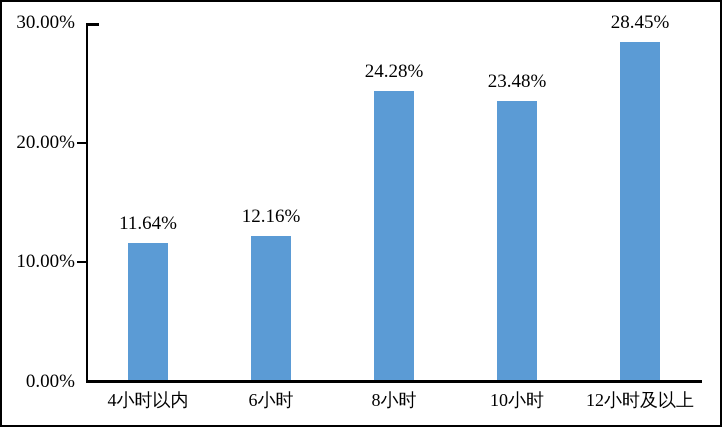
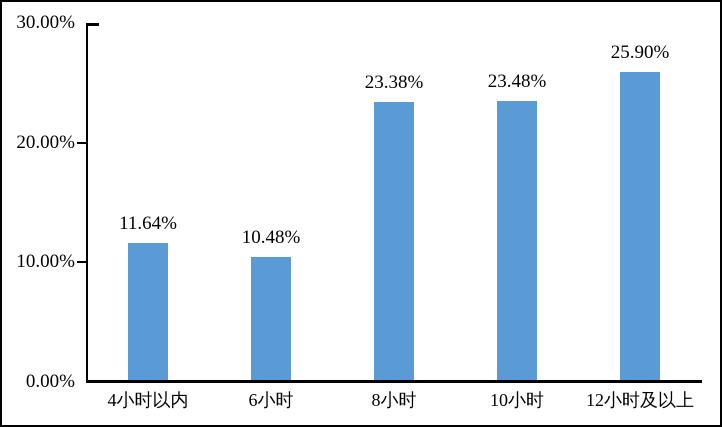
6小时: 12.16% -> 10.48%
8小时: 24.28% -> 23.38%
12小时及以上: 28.45% -> 25.90%
